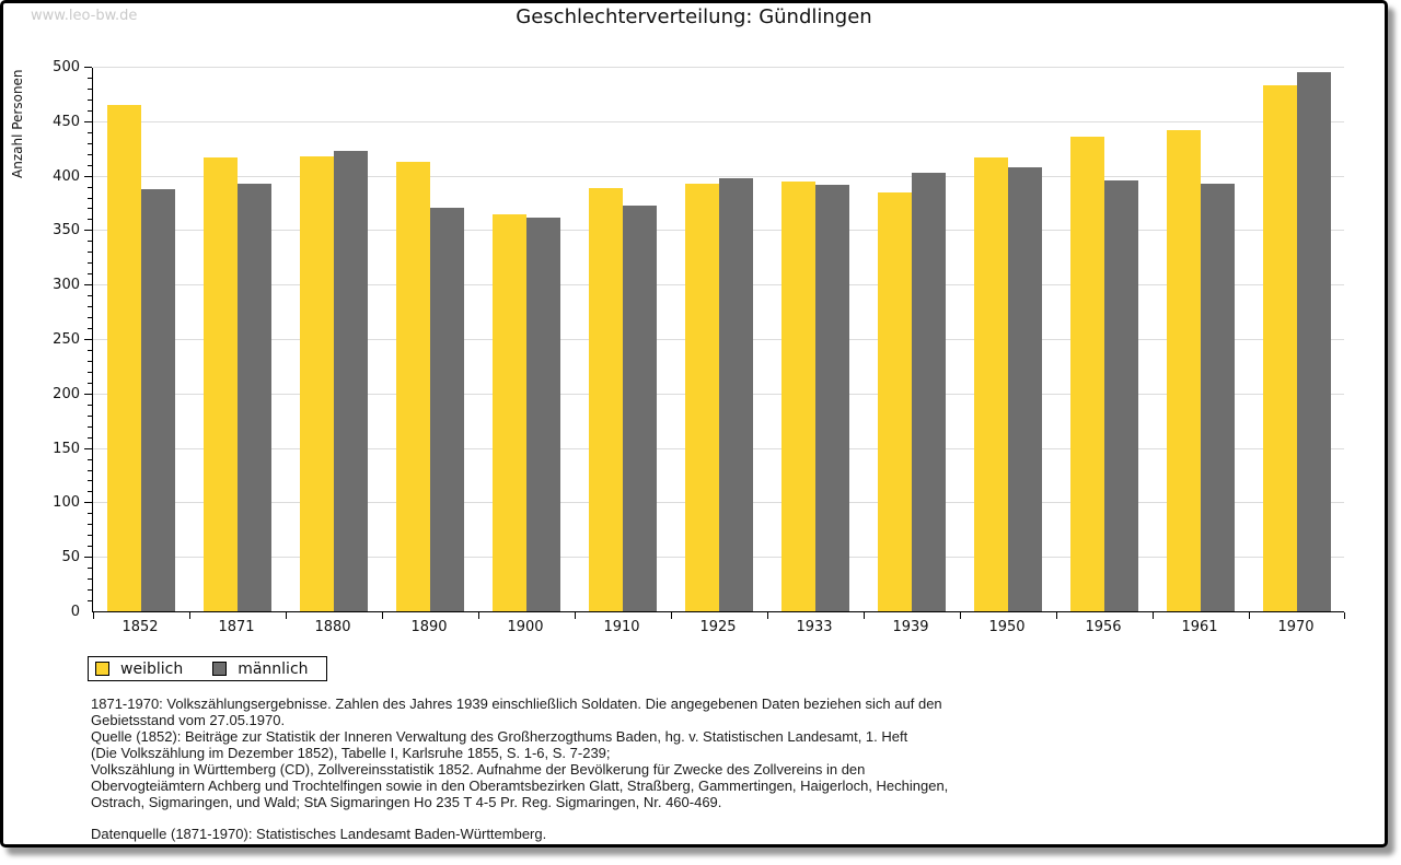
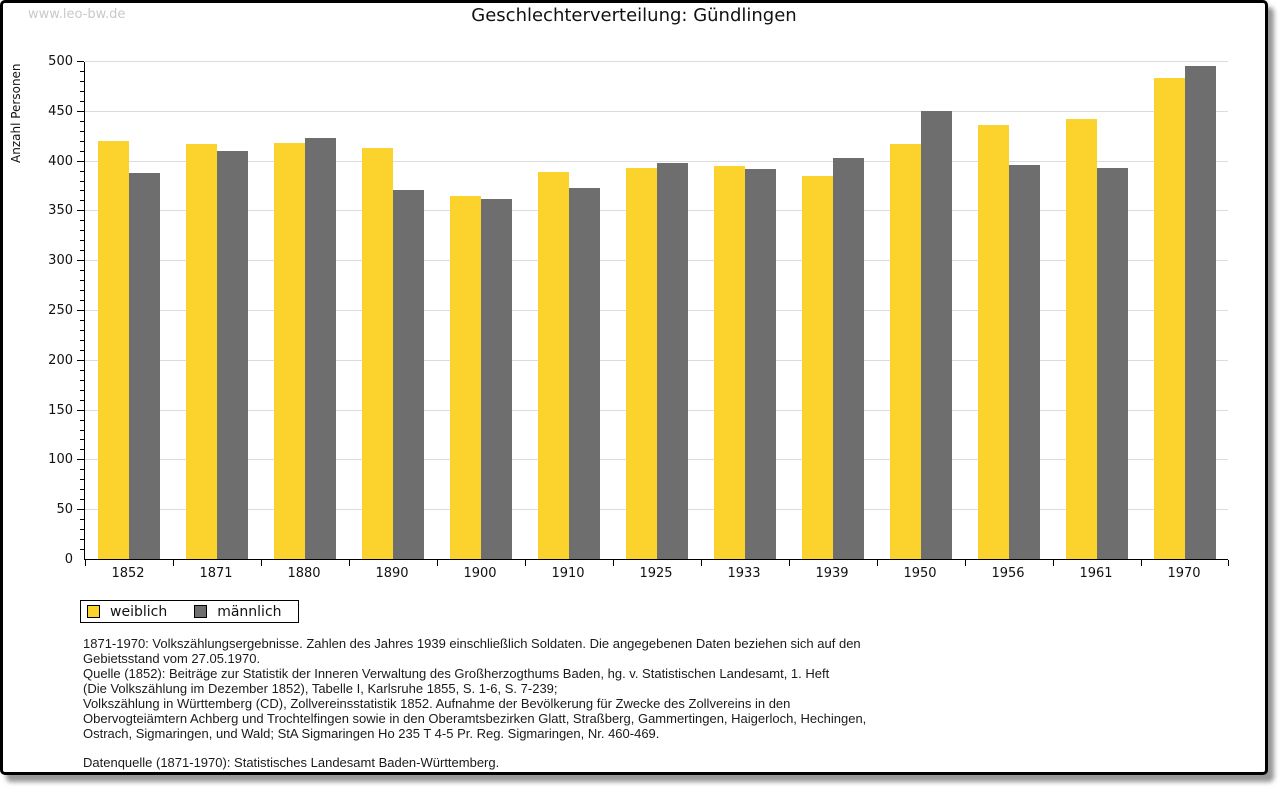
weiblich/1852: 460 -> 420
männlich/1871: 390 -> 410
männlich/1950: 410 -> 450
